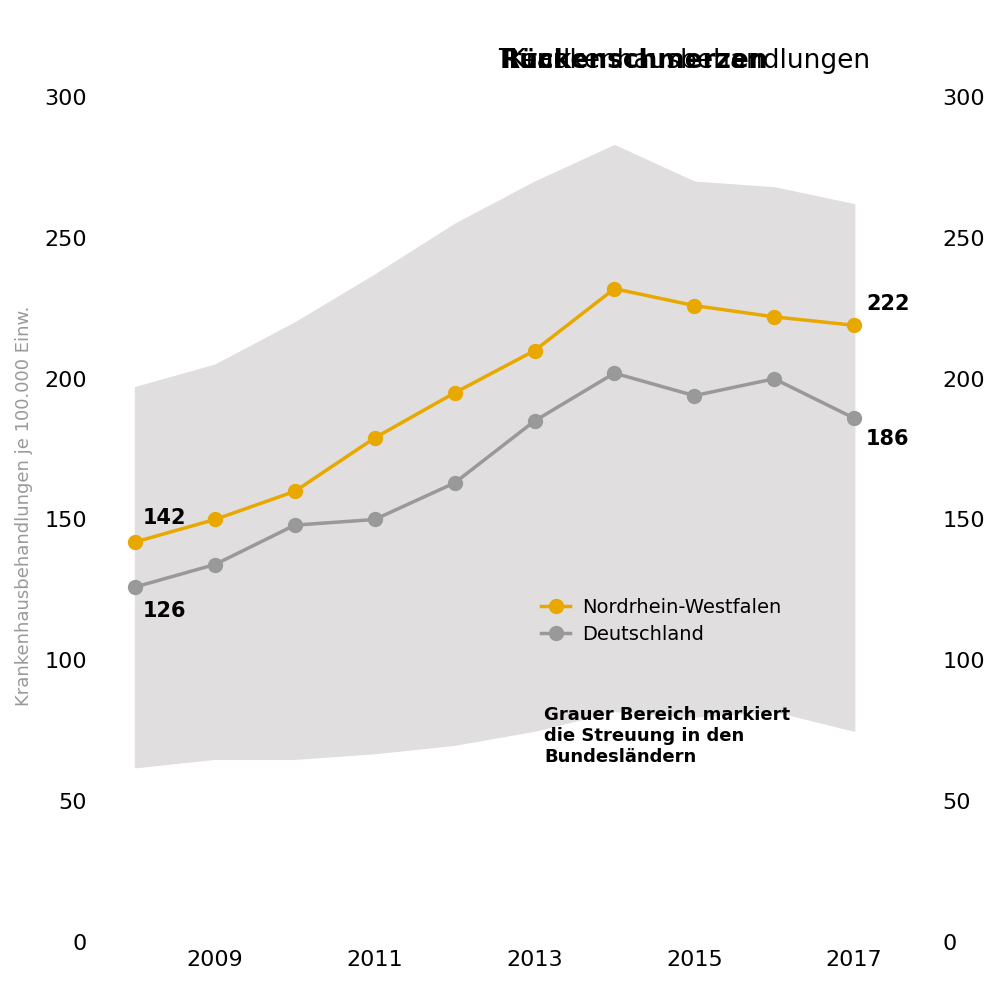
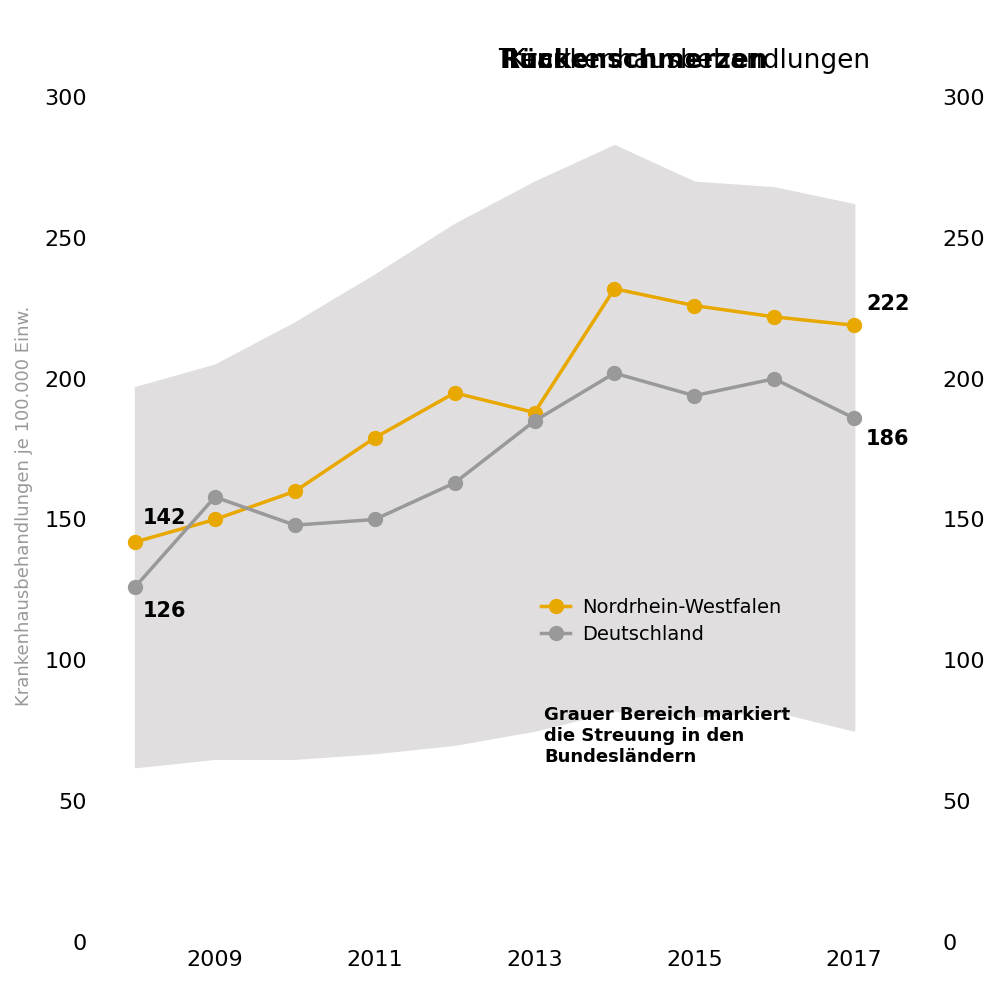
Deutschland/2009: 134 -> 158
Nordrhein-Westfalen/2013: 210 -> 188
